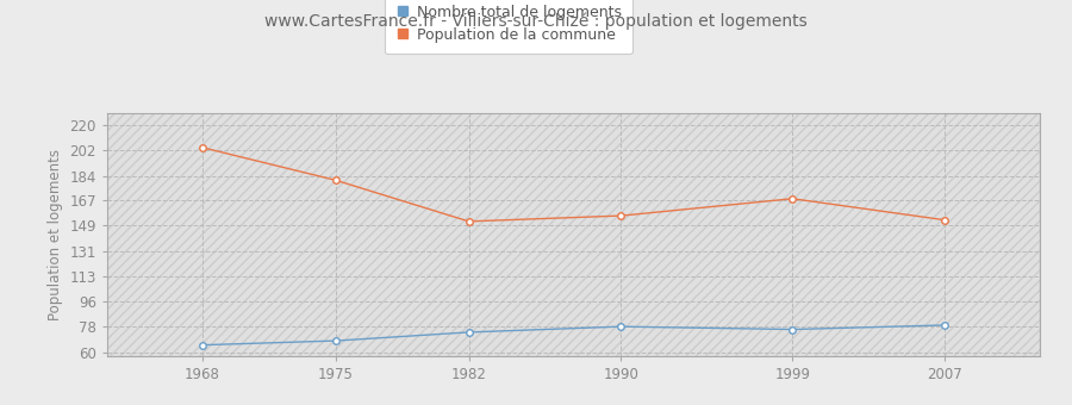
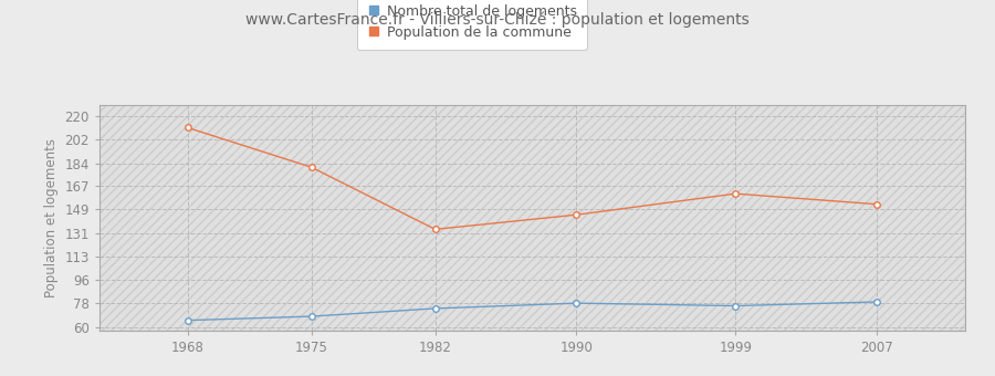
Population de la commune/1968: 204 -> 211
Population de la commune/1982: 152 -> 134
Population de la commune/1990: 156 -> 145
Population de la commune/1999: 168 -> 161
